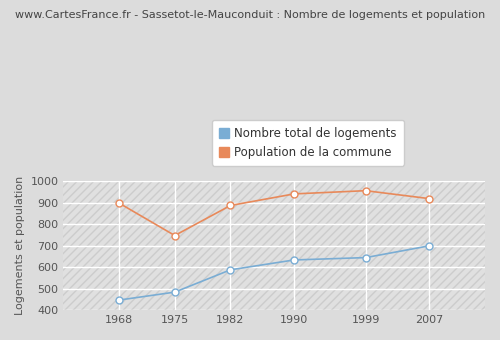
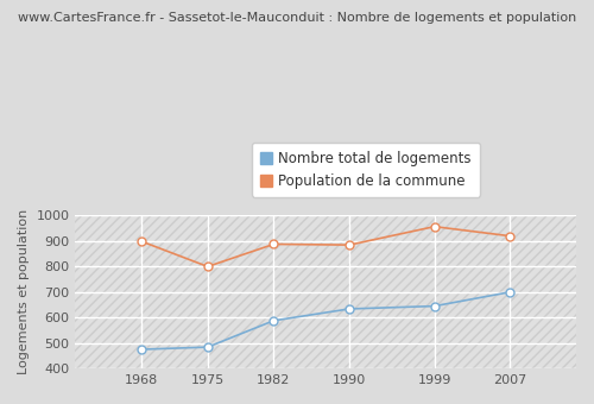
Nombre total de logements/1968: 447 -> 475
Population de la commune/1975: 748 -> 800
Population de la commune/1990: 942 -> 885
